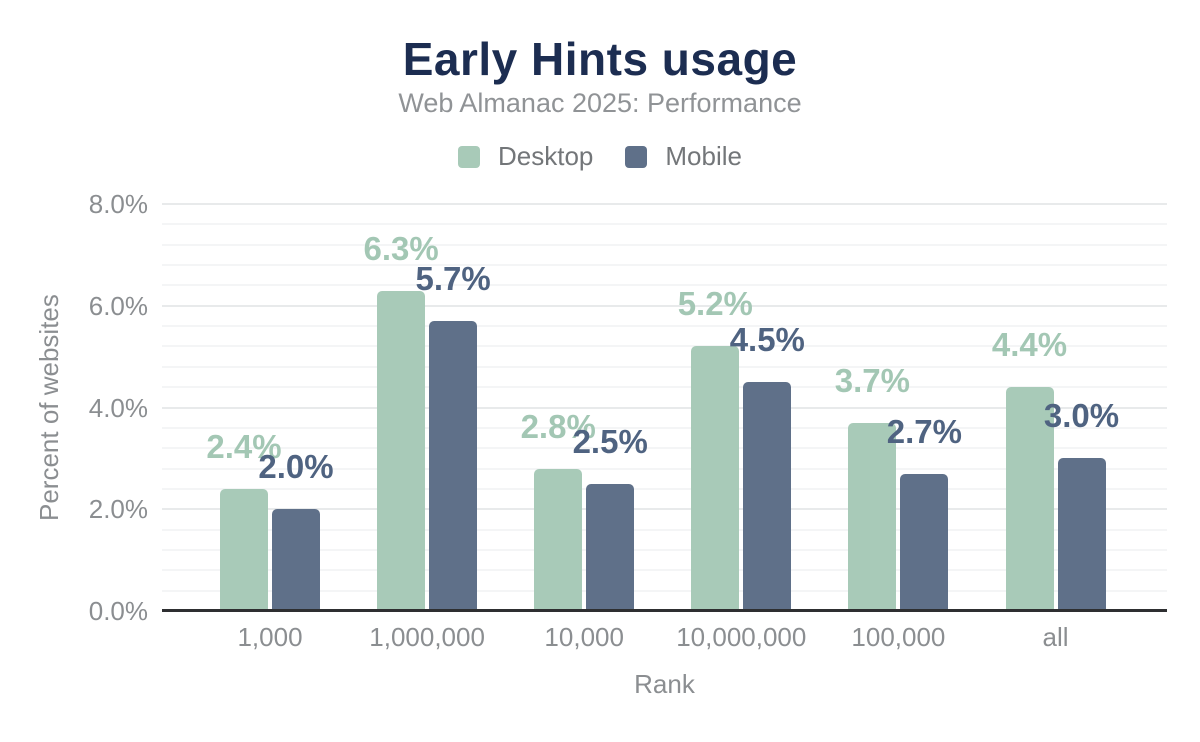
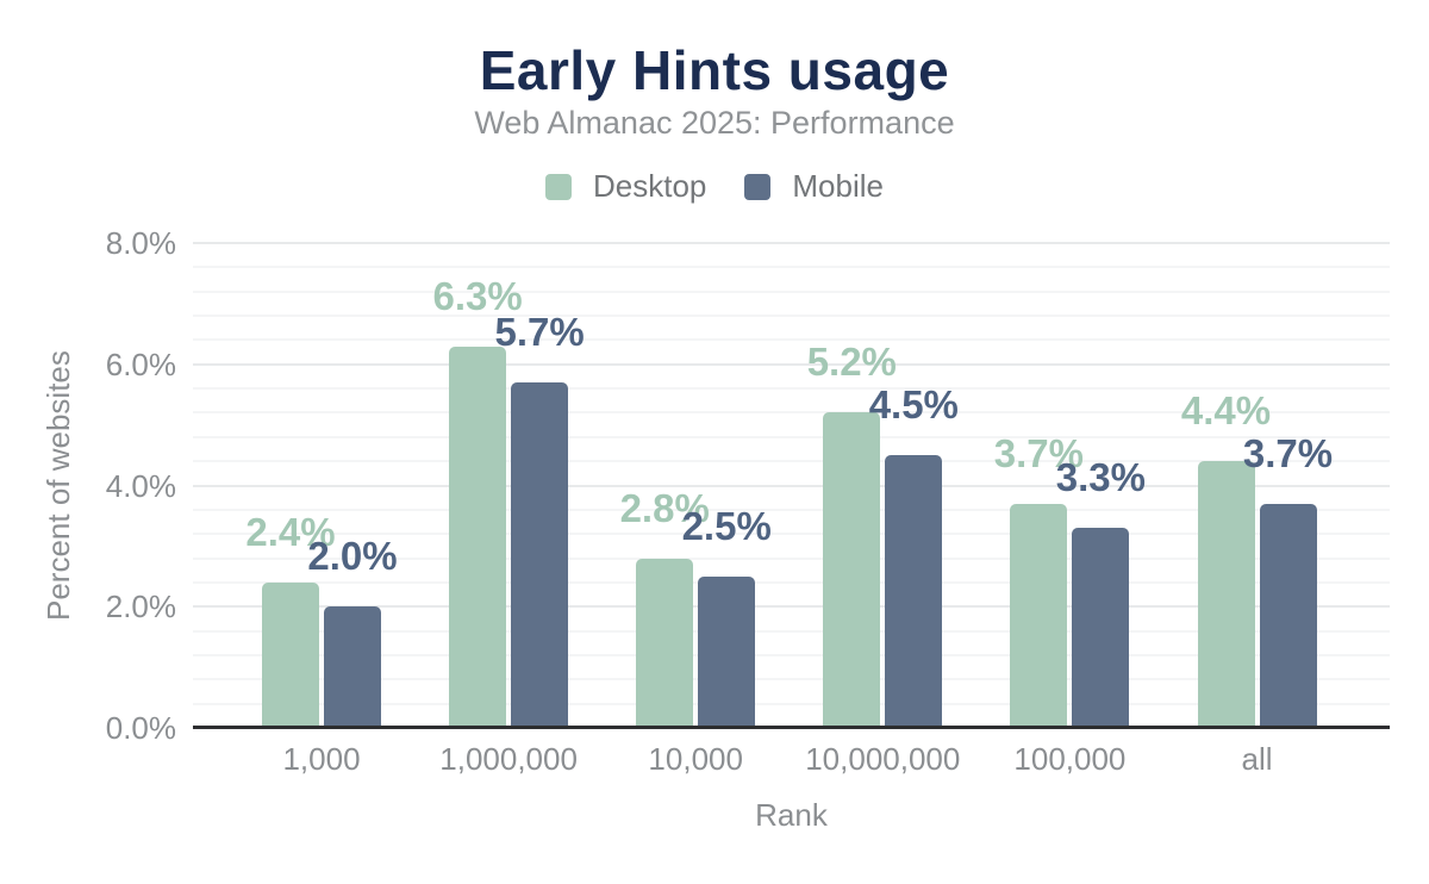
Mobile/100,000: 2.7% -> 3.3%
Mobile/all: 3.0% -> 3.7%
